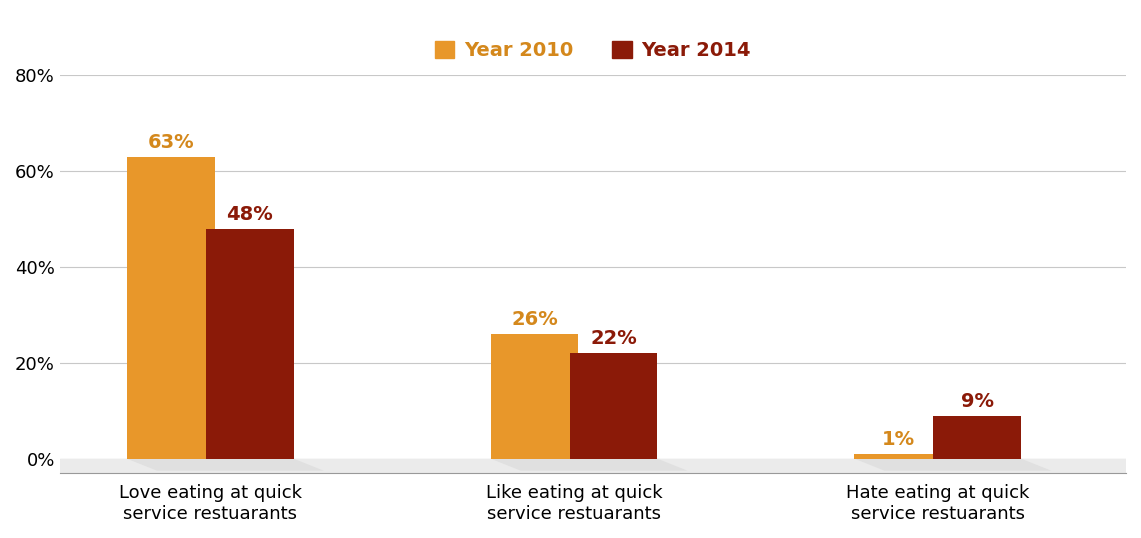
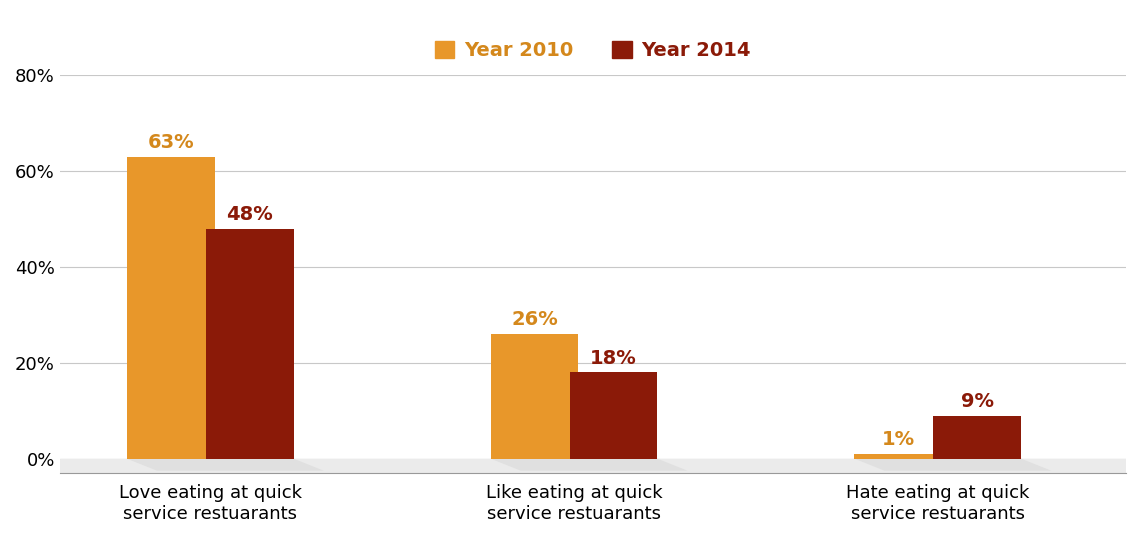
Year 2014/Like eating at quick service restuarants: 22% -> 18%
